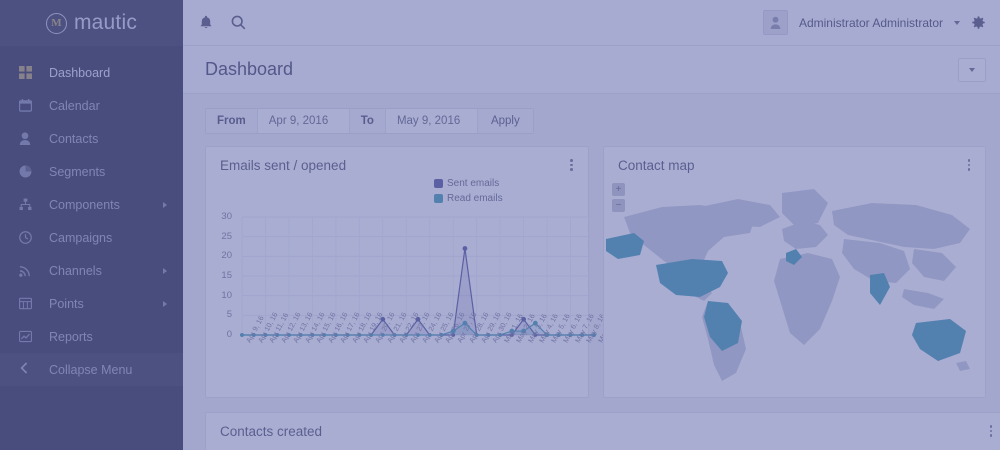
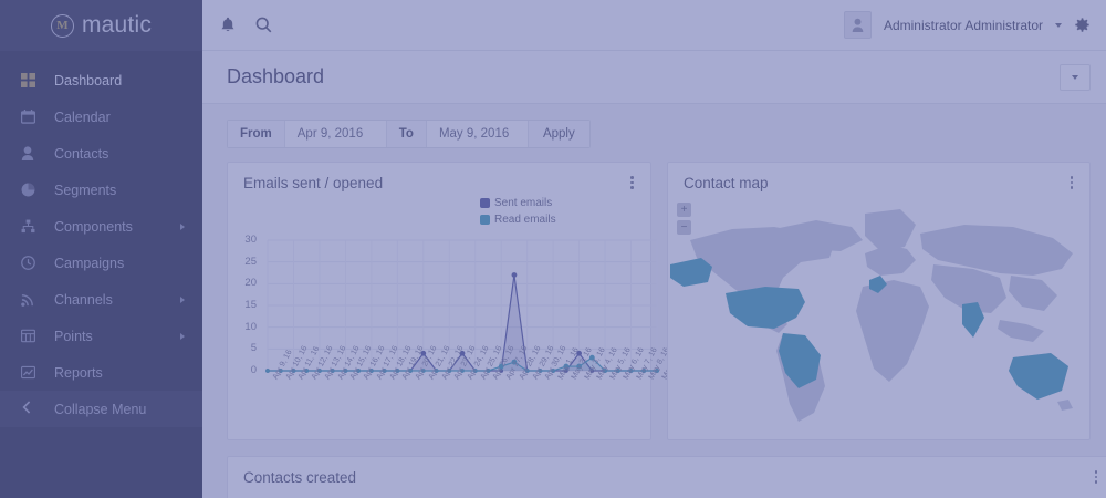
Read emails/Apr 28, 16: 3 -> 2
